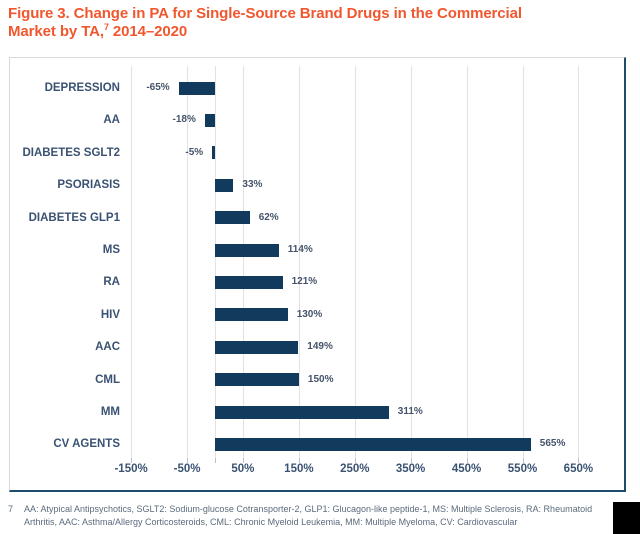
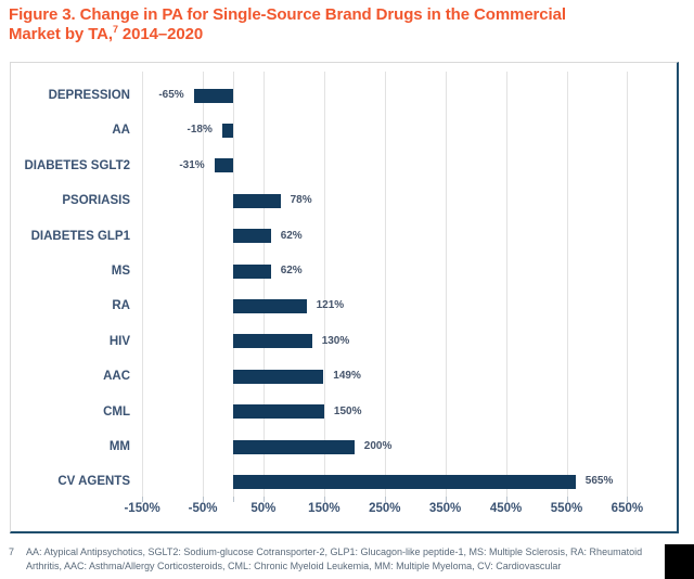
DIABETES SGLT2: -5% -> -31%
PSORIASIS: 33% -> 78%
MS: 114% -> 62%
MM: 311% -> 200%
